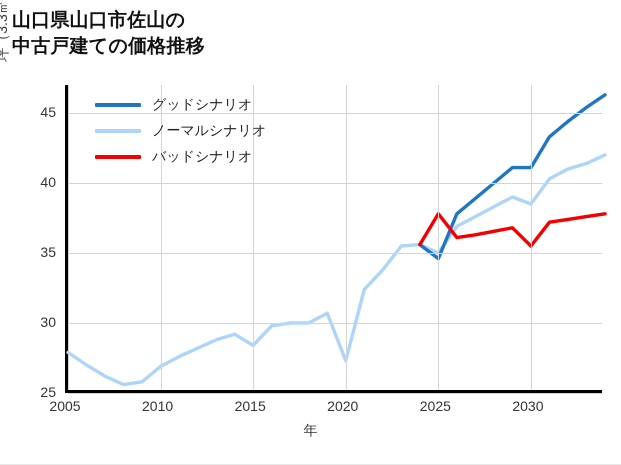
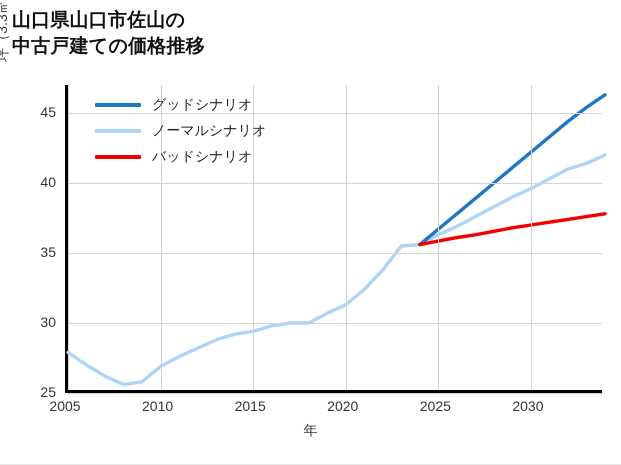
ノーマルシナリオ/2015: 28.4 -> 29.4
ノーマルシナリオ/2020: 27.3 -> 31.3
ノーマルシナリオ/2025: 35.0 -> 36.3
グッドシナリオ/2025: 34.6 -> 36.7
バッドシナリオ/2025: 37.8 -> 35.9
ノーマルシナリオ/2030: 38.5 -> 39.6
グッドシナリオ/2030: 41.1 -> 42.2
バッドシナリオ/2030: 35.5 -> 37.0
